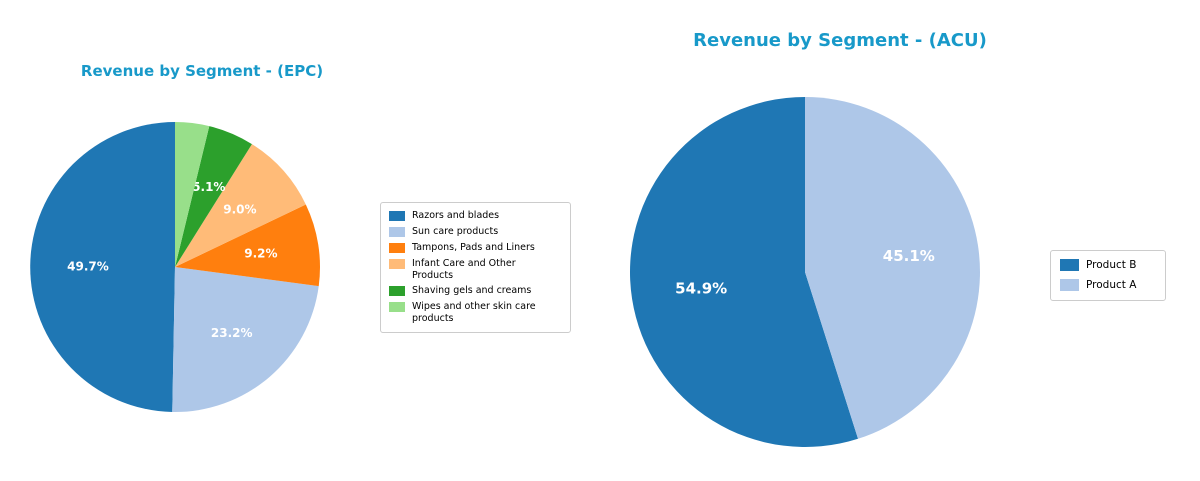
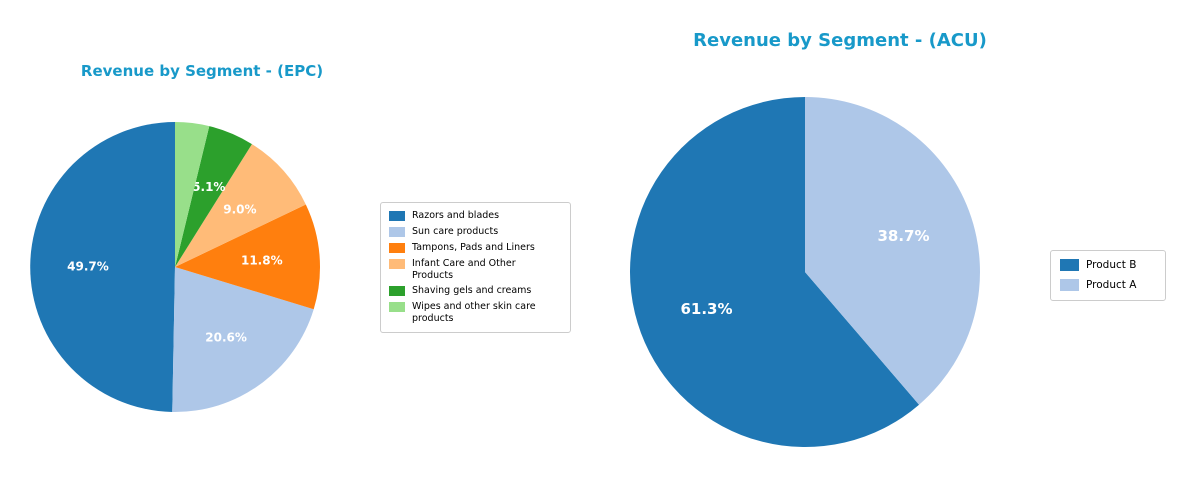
Revenue by Segment - (EPC)/Sun care products: 23.2% -> 20.6%
Revenue by Segment - (EPC)/Tampons, Pads and Liners: 9.2% -> 11.8%
Revenue by Segment - (ACU)/Product B: 54.9% -> 61.3%
Revenue by Segment - (ACU)/Product A: 45.1% -> 38.7%
